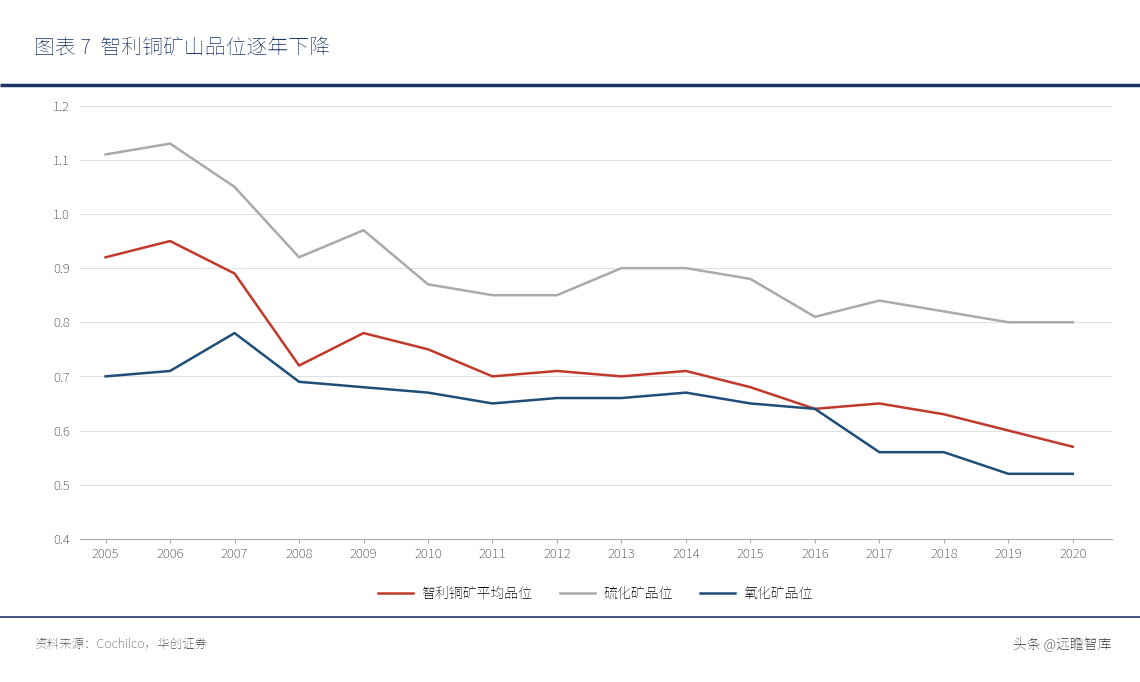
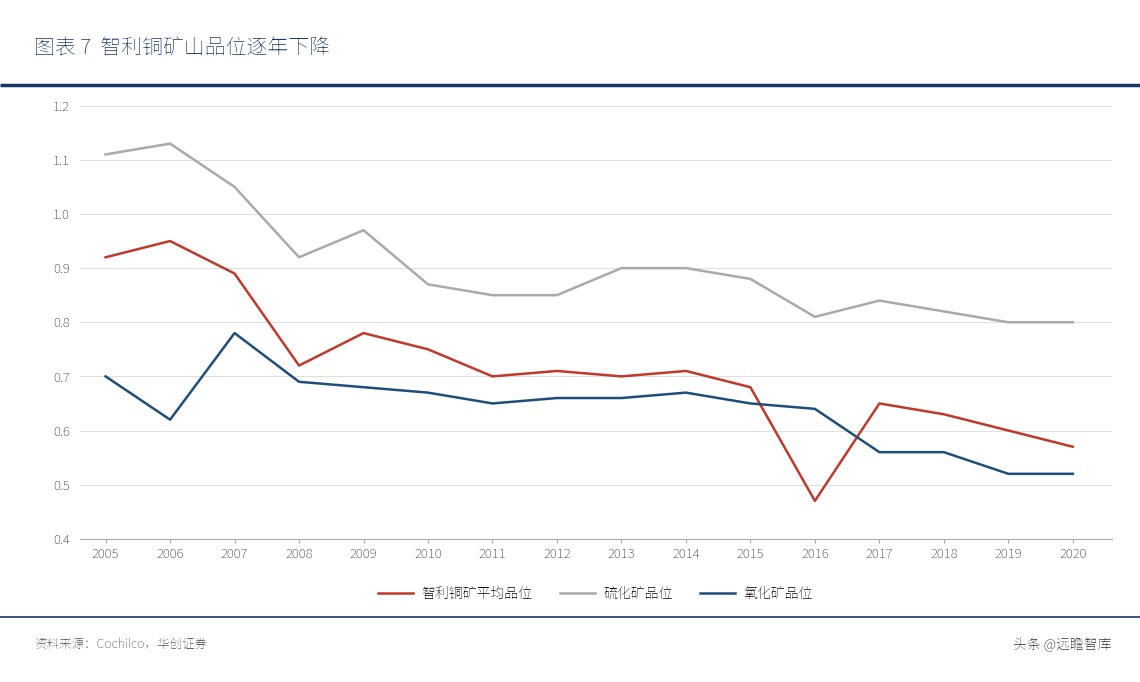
氧化矿品位/2006: 0.71 -> 0.62
智利铜矿平均品位/2016: 0.64 -> 0.47
